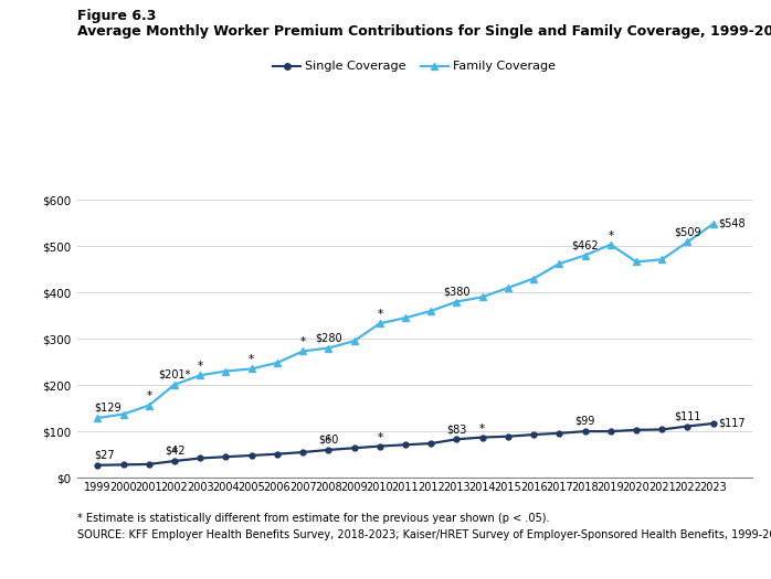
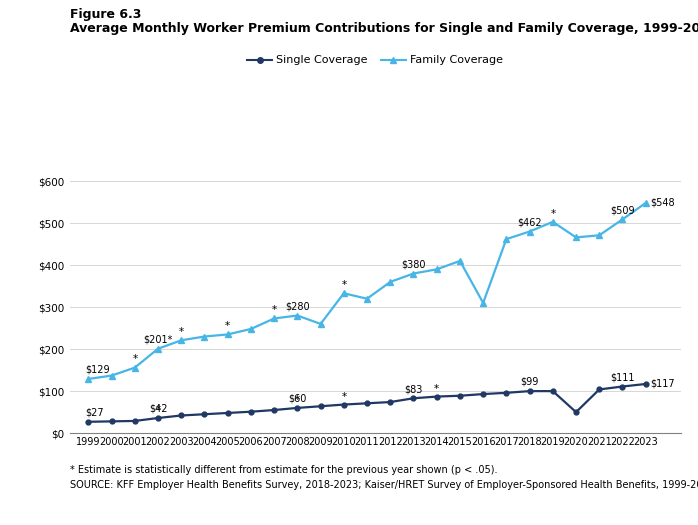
Family Coverage/2009: $295 -> $260
Family Coverage/2011: $345 -> $320
Family Coverage/2016: $430 -> $310
Single Coverage/2020: $103 -> $50
